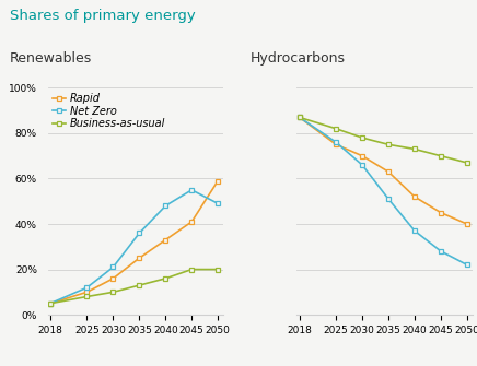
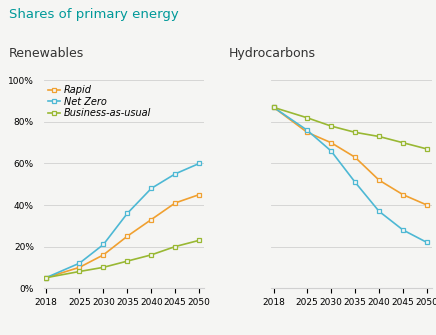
Rapid/2050: 59% -> 45%
Net Zero/2050: 49% -> 60%
Business-as-usual/2050: 20% -> 23%
